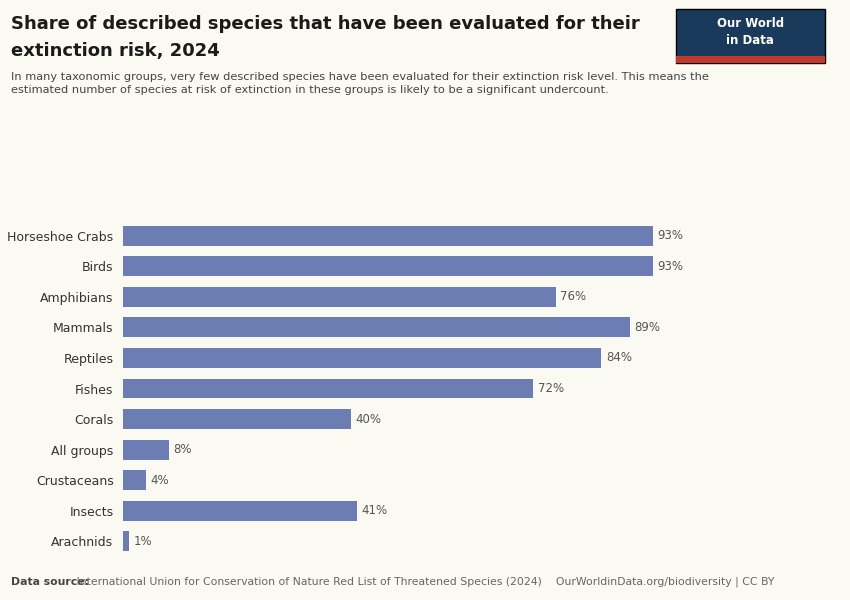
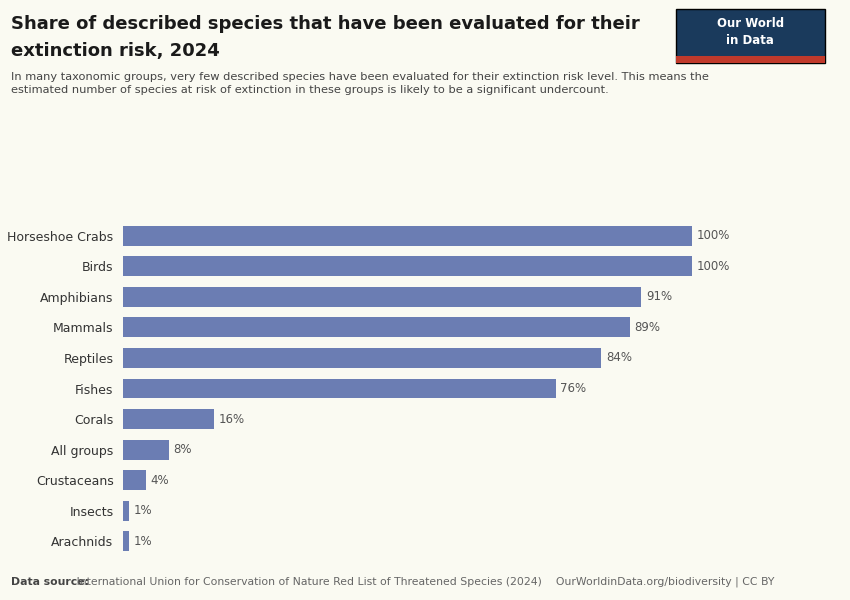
Horseshoe Crabs: 93% -> 100%
Birds: 93% -> 100%
Amphibians: 76% -> 91%
Fishes: 72% -> 76%
Corals: 40% -> 16%
Insects: 41% -> 1%
